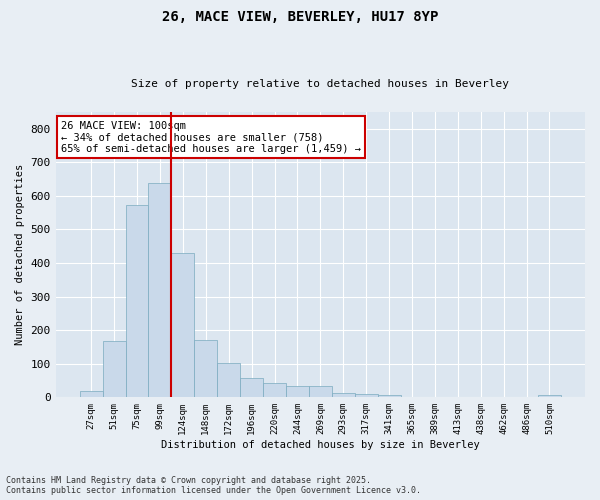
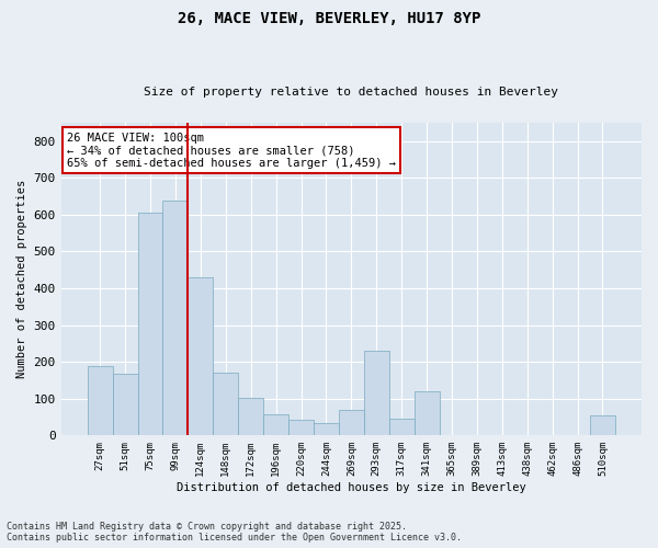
27sqm: 18 -> 190
75sqm: 572 -> 605
269sqm: 33 -> 70
293sqm: 14 -> 230
317sqm: 10 -> 45
341sqm: 6 -> 120
510sqm: 7 -> 55
